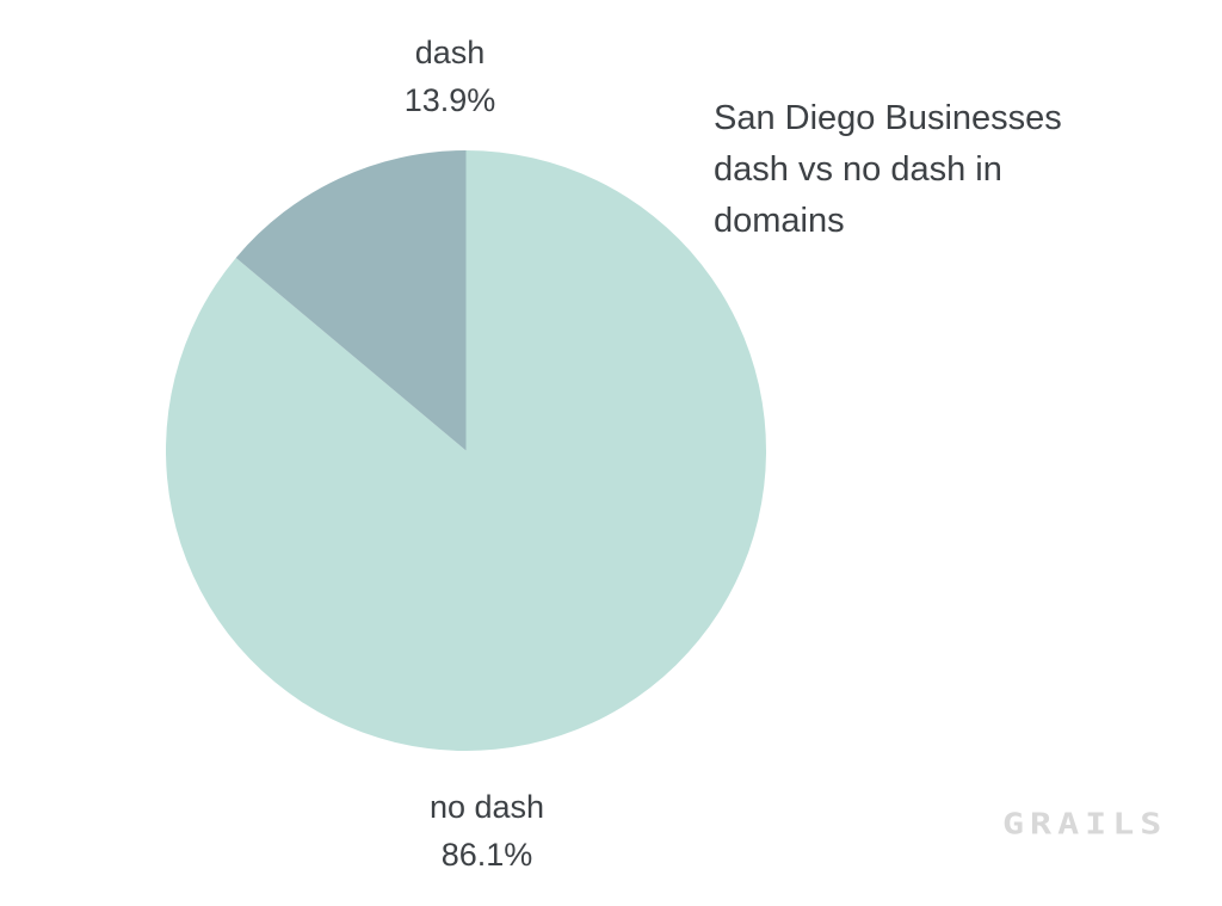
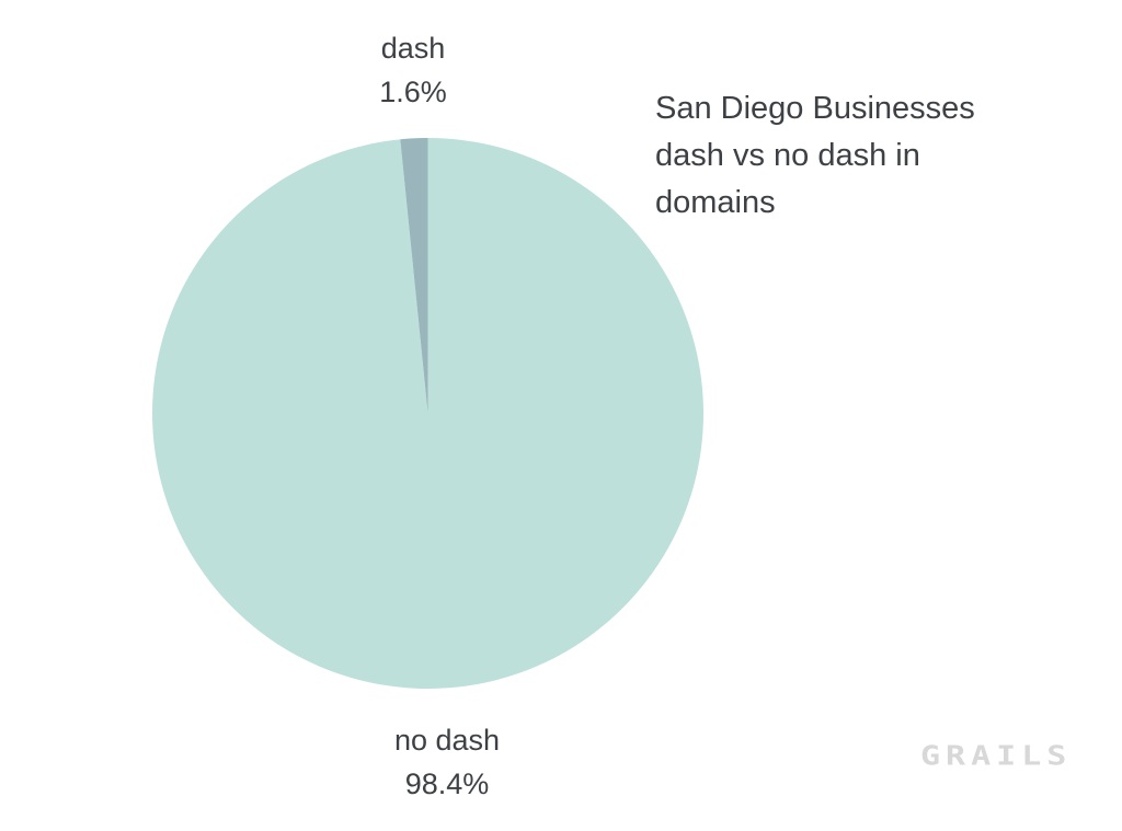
no dash: 86.1% -> 98.4%
dash: 13.9% -> 1.6%
